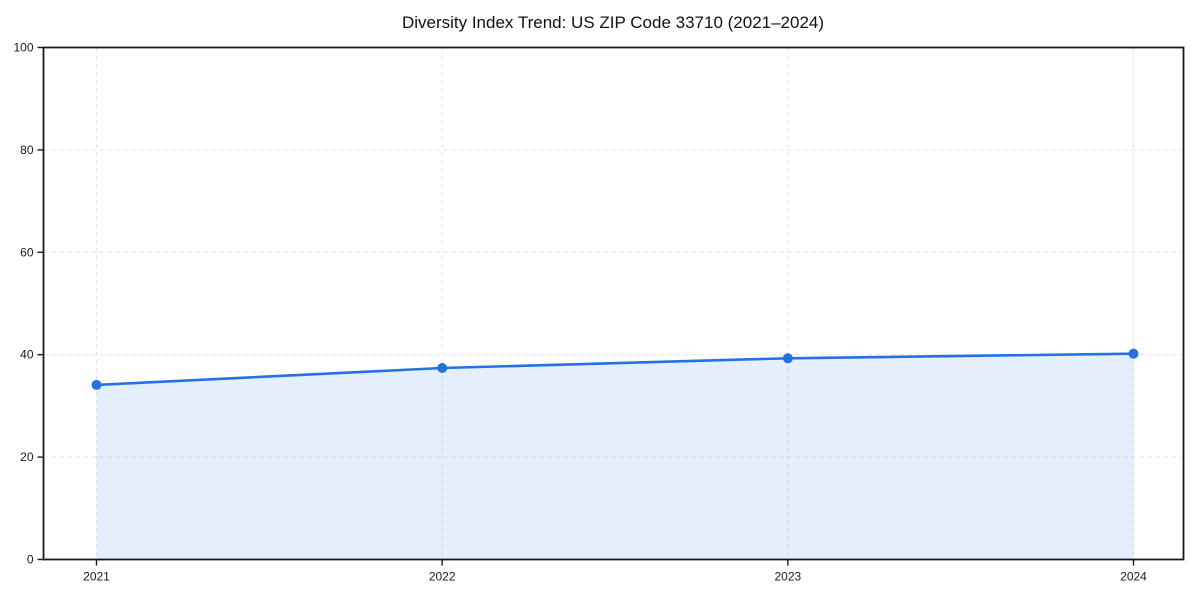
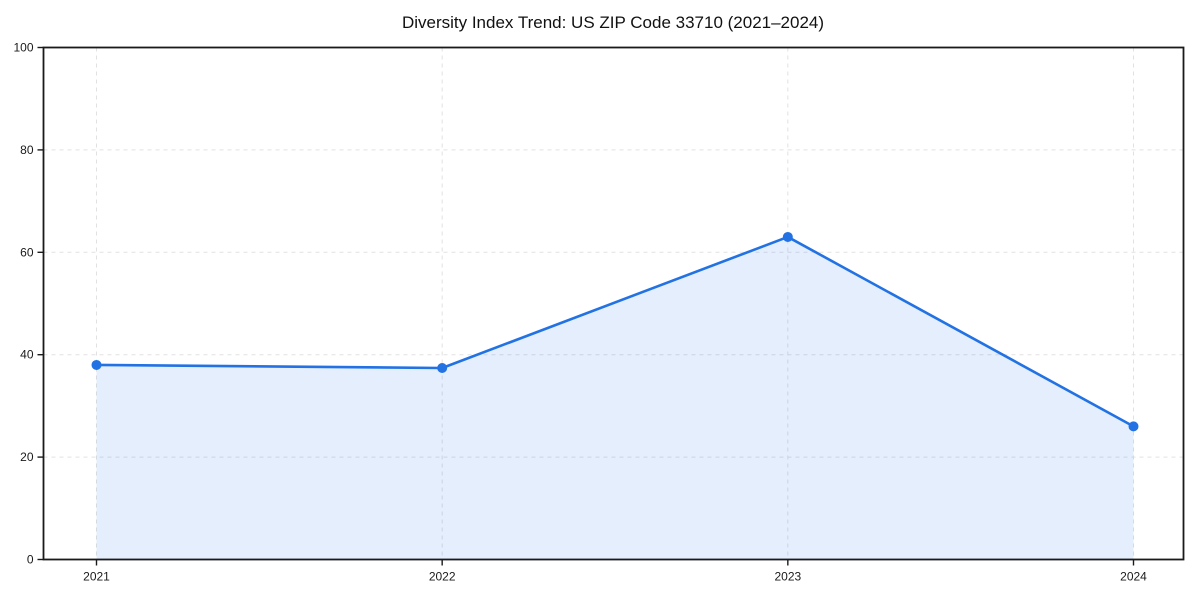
2021: 34 -> 38
2023: 39 -> 63
2024: 40 -> 26
